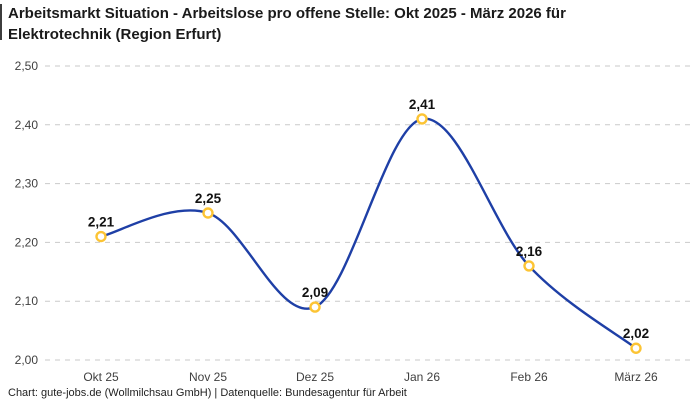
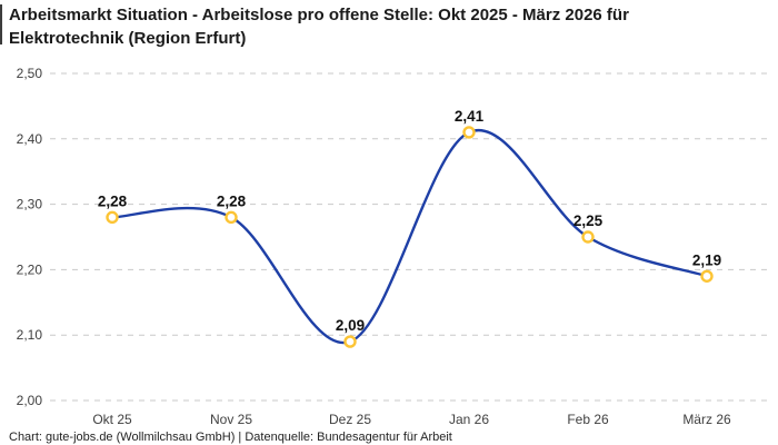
Okt 25: 2,21 -> 2,28
Nov 25: 2,25 -> 2,28
Feb 26: 2,16 -> 2,25
März 26: 2,02 -> 2,19
